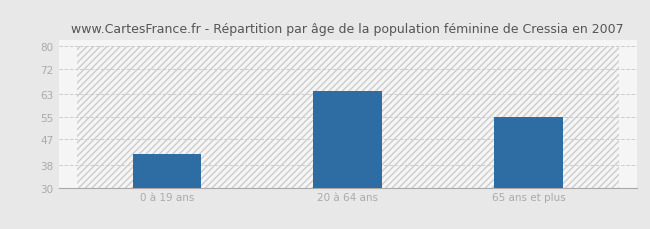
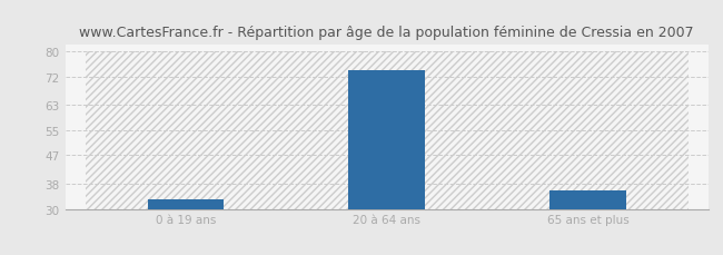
0 à 19 ans: 42 -> 33
20 à 64 ans: 64 -> 74
65 ans et plus: 55 -> 36
